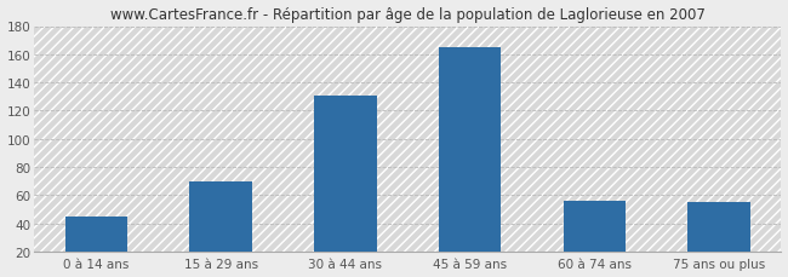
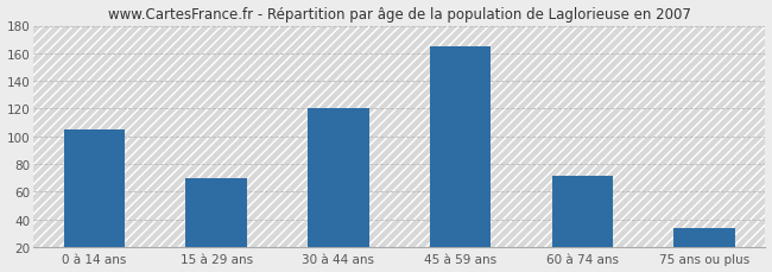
0 à 14 ans: 45 -> 105
30 à 44 ans: 131 -> 120
60 à 74 ans: 56 -> 71
75 ans ou plus: 55 -> 34
